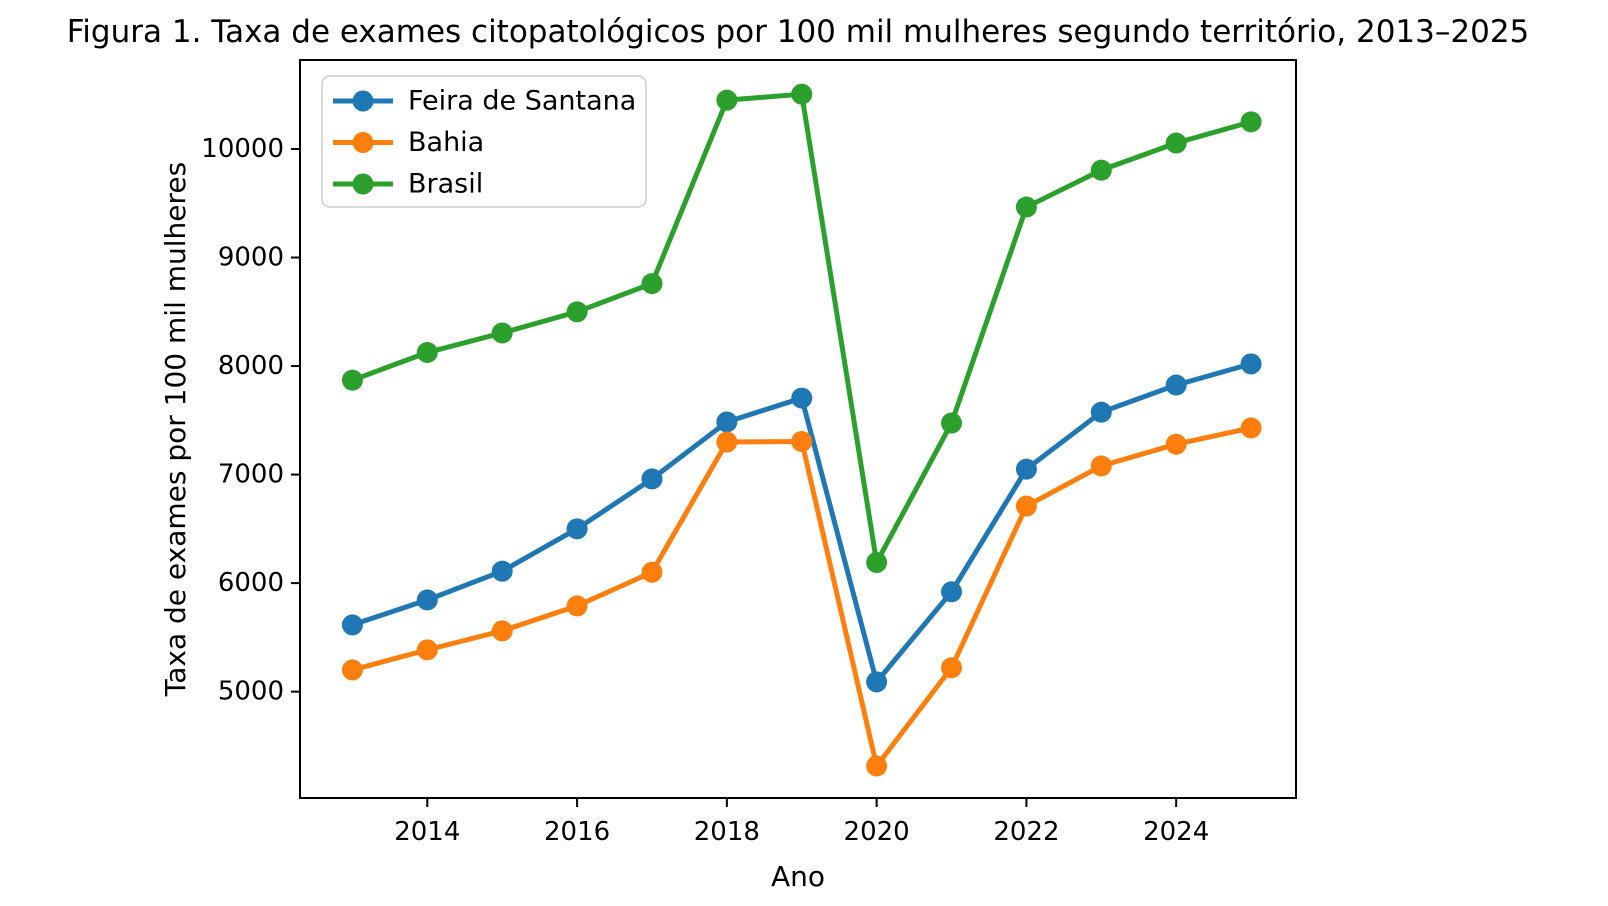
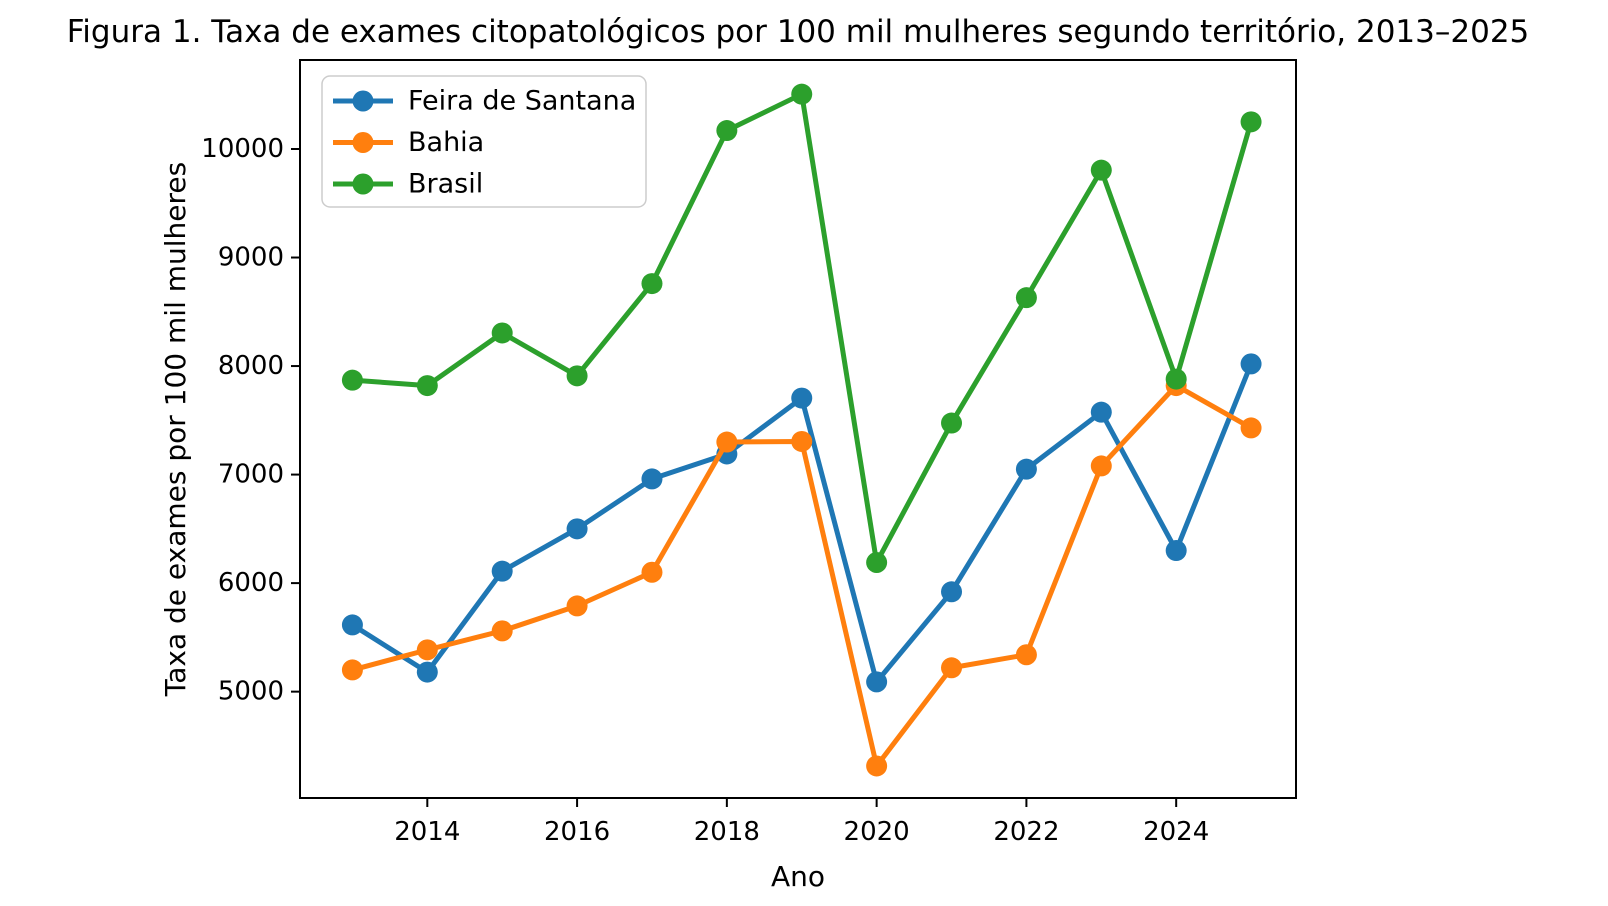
Feira de Santana/2014: 5840 -> 5180
Brasil/2014: 8120 -> 7820
Brasil/2016: 8500 -> 7910
Feira de Santana/2018: 7480 -> 7190
Brasil/2018: 10450 -> 10170
Bahia/2022: 6710 -> 5340
Brasil/2022: 9460 -> 8630
Feira de Santana/2024: 7820 -> 6300
Bahia/2024: 7280 -> 7820
Brasil/2024: 10060 -> 7880
